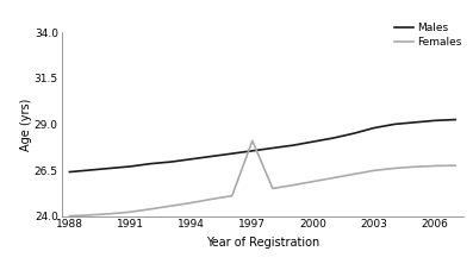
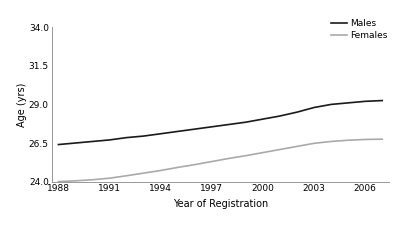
Females/1997: 28.1 -> 25.3
